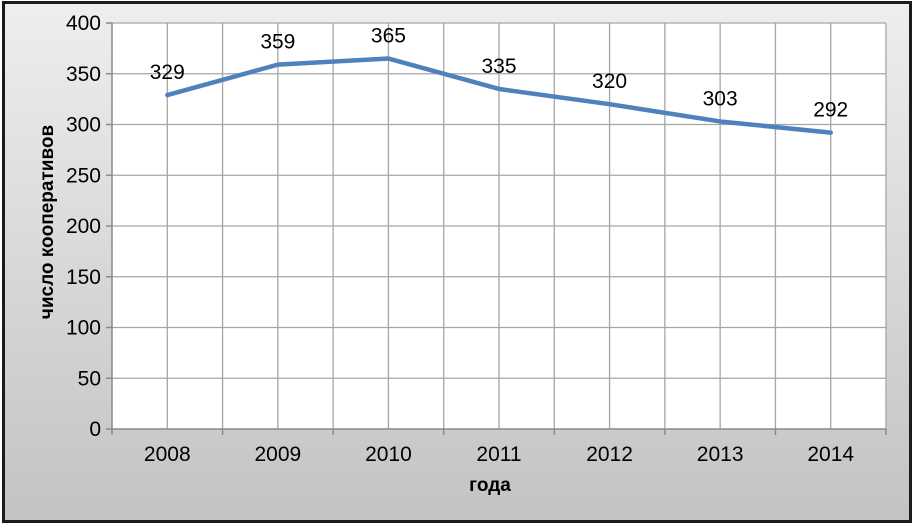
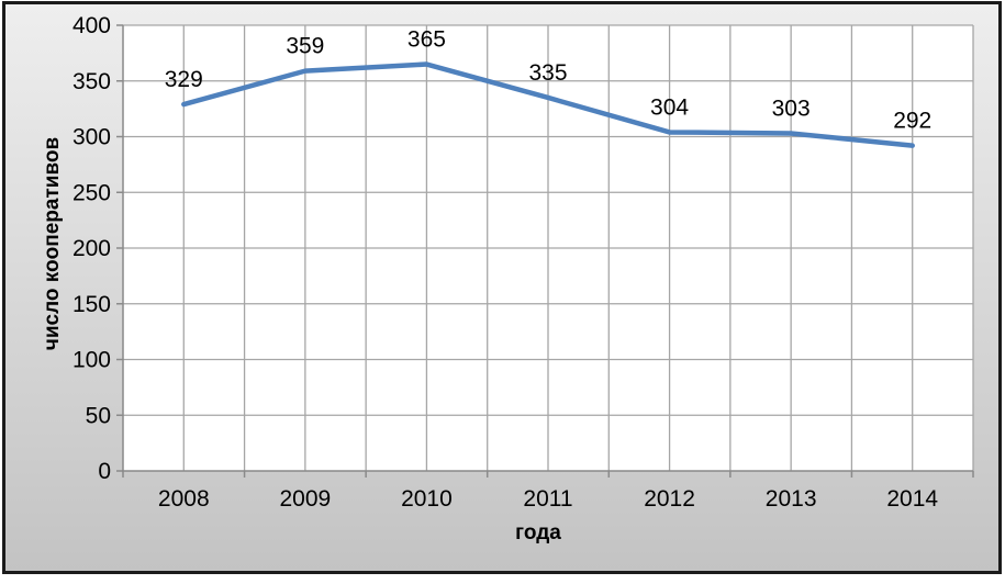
2012: 320 -> 304
